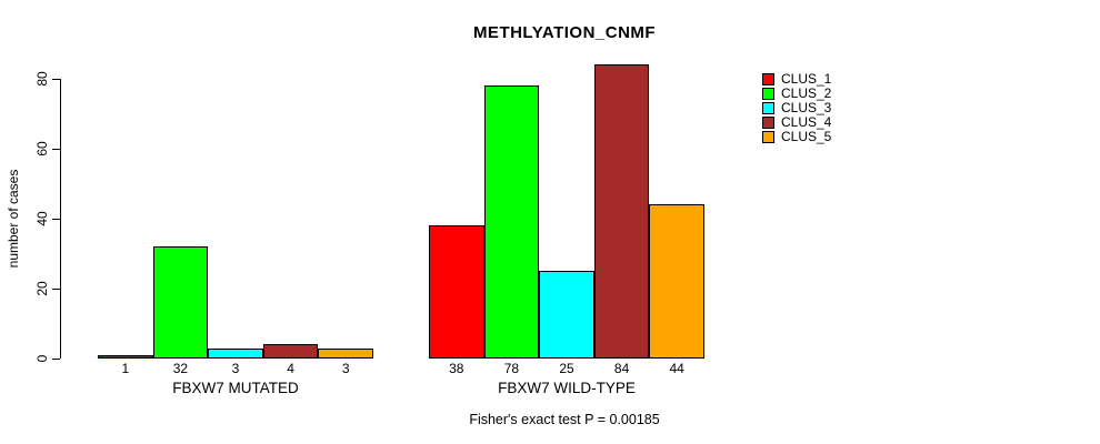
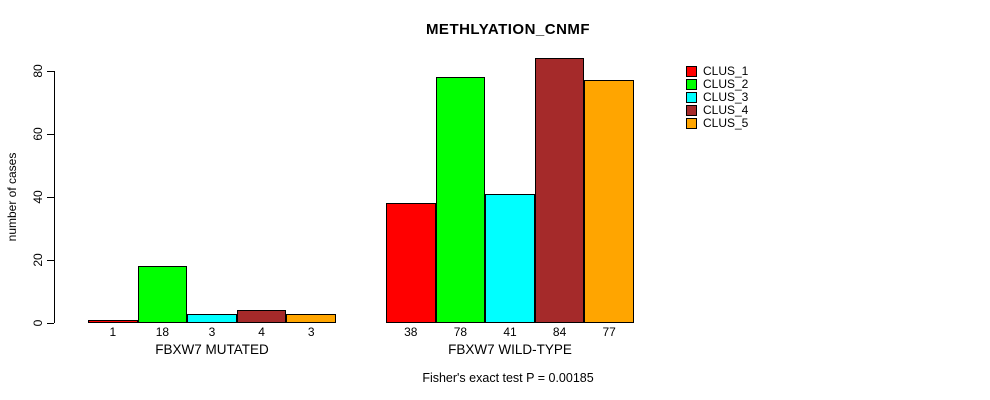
CLUS_2/FBXW7 MUTATED: 32 -> 18
CLUS_3/FBXW7 WILD-TYPE: 25 -> 41
CLUS_5/FBXW7 WILD-TYPE: 44 -> 77
